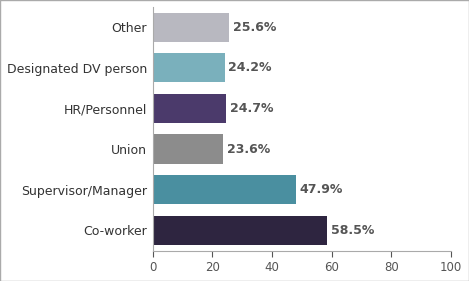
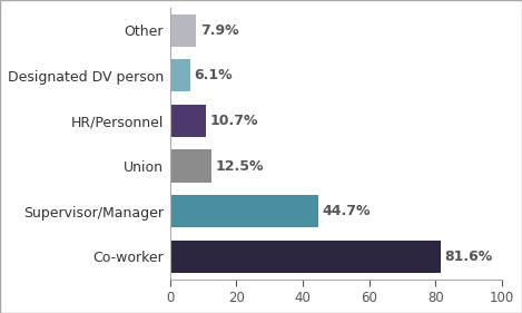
Other: 25.6% -> 7.9%
Designated DV person: 24.2% -> 6.1%
HR/Personnel: 24.7% -> 10.7%
Union: 23.6% -> 12.5%
Supervisor/Manager: 47.9% -> 44.7%
Co-worker: 58.5% -> 81.6%
